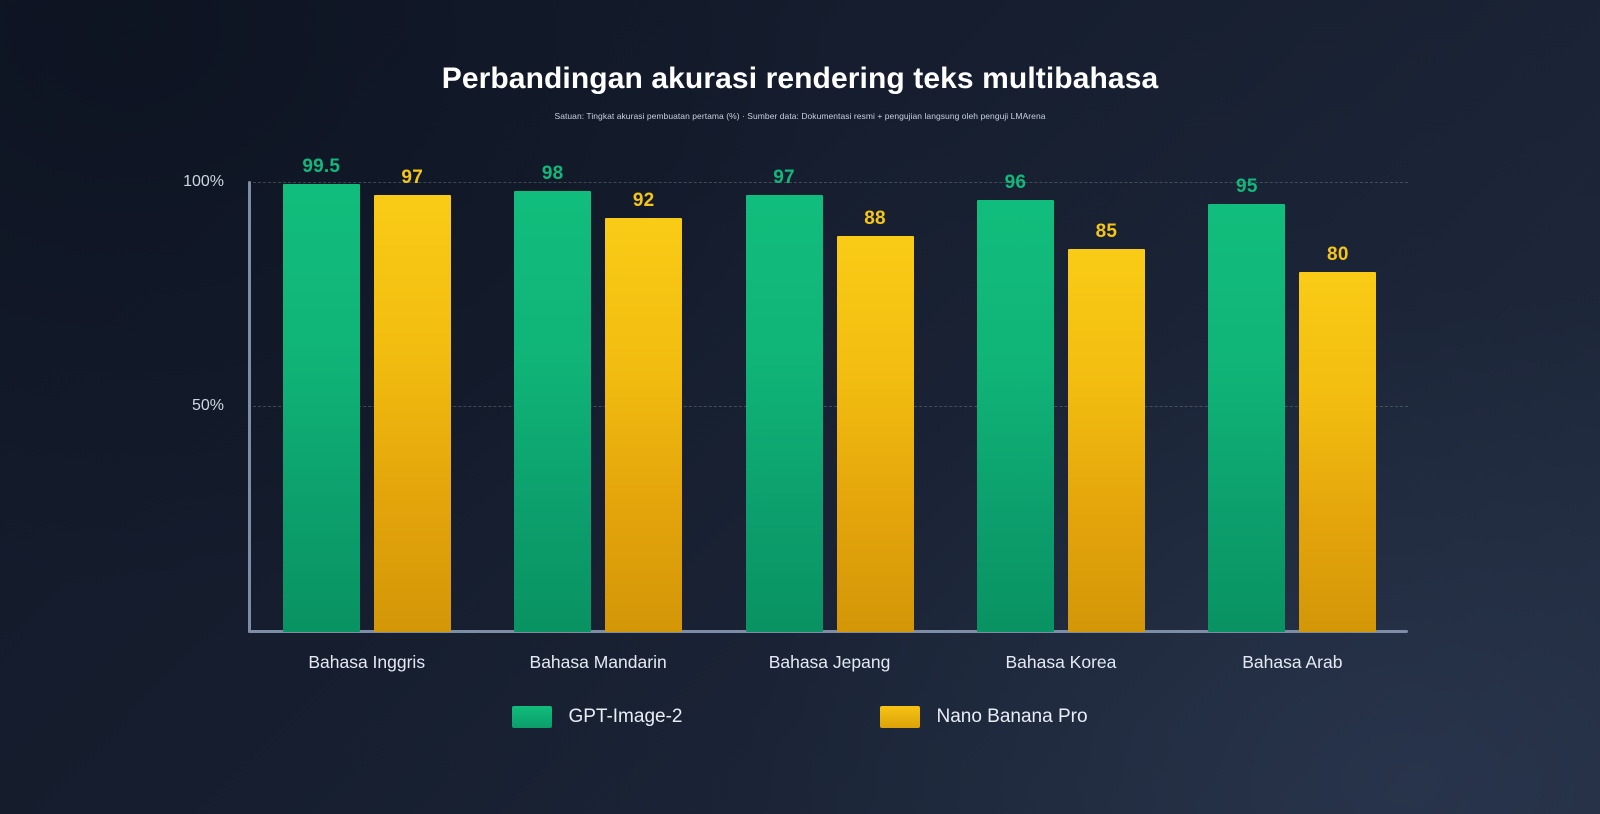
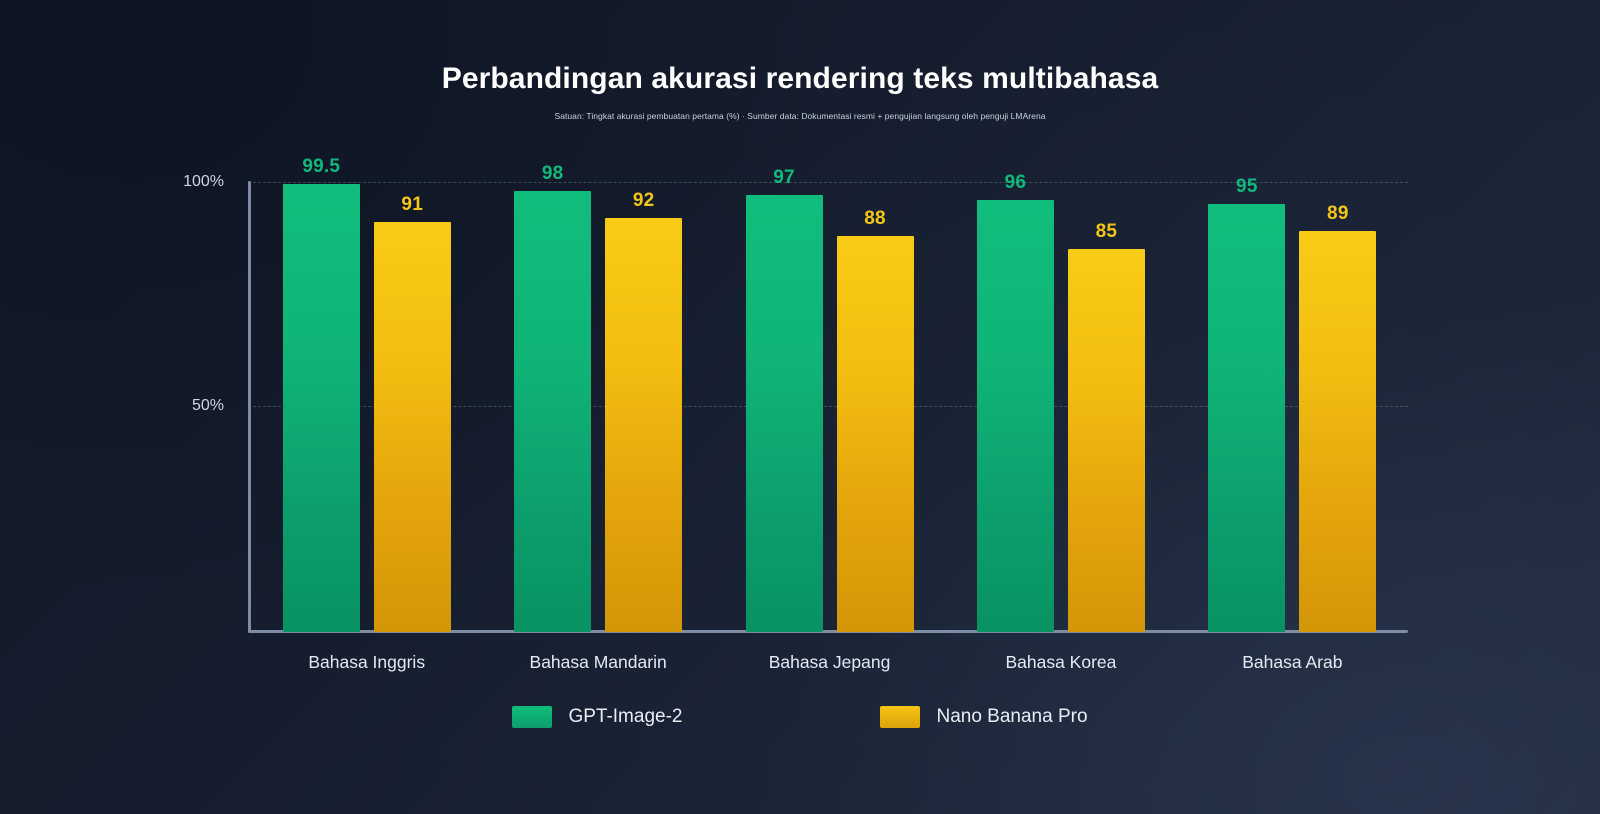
Nano Banana Pro/Bahasa Inggris: 97 -> 91
Nano Banana Pro/Bahasa Arab: 80 -> 89
